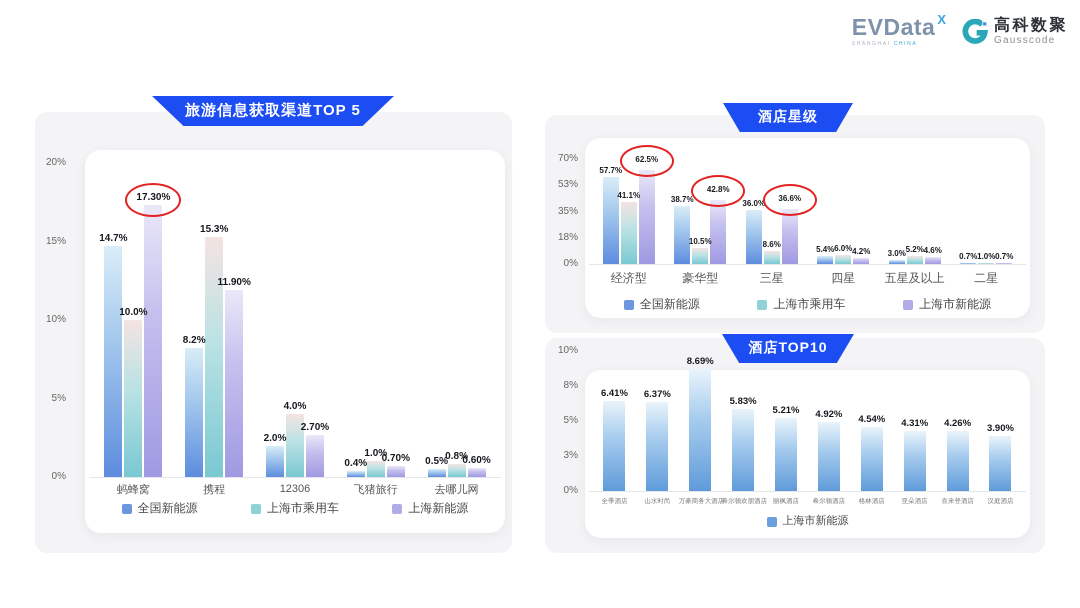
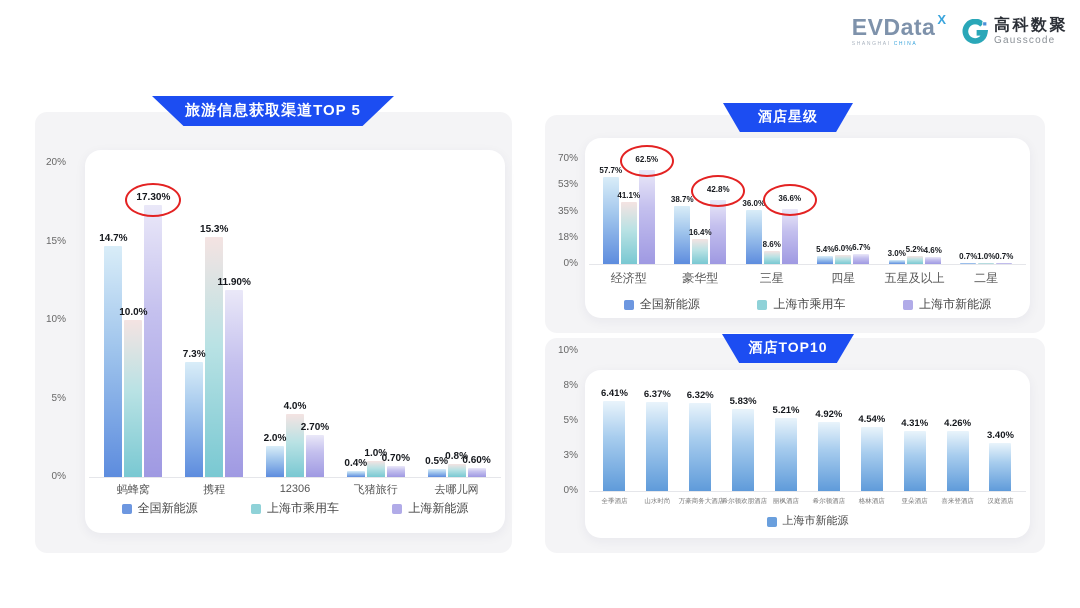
旅游信息获取渠道TOP 5/全国新能源/携程: 8.2% -> 7.3%
酒店星级/上海市乘用车/豪华型: 10.5% -> 16.4%
酒店星级/上海市新能源/四星: 4.2% -> 6.7%
酒店TOP10/万豪商务大酒店: 8.69% -> 6.32%
酒店TOP10/汉庭酒店: 3.90% -> 3.40%
